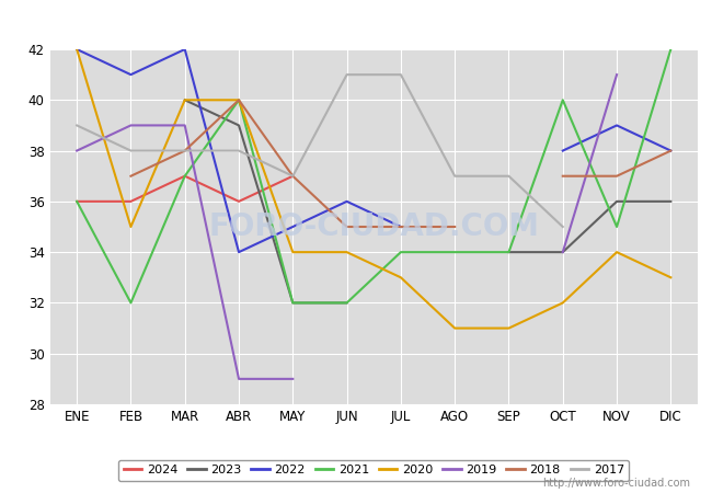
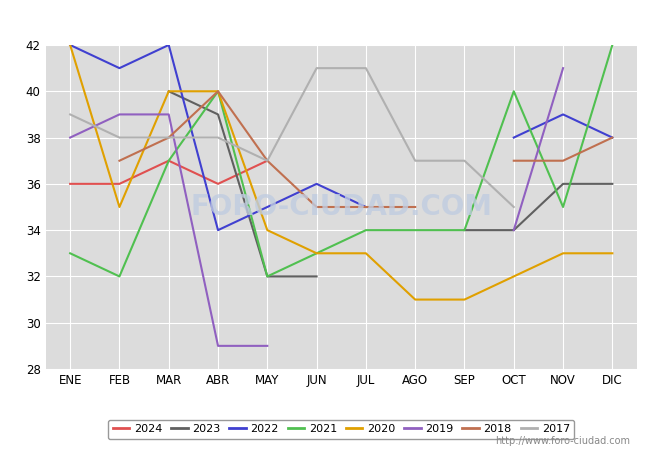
2021/ENE: 36 -> 33
2021/JUN: 32 -> 33
2020/JUN: 34 -> 33
2020/NOV: 34 -> 33
